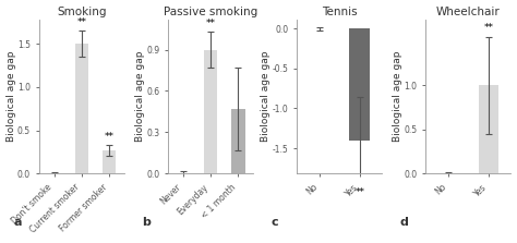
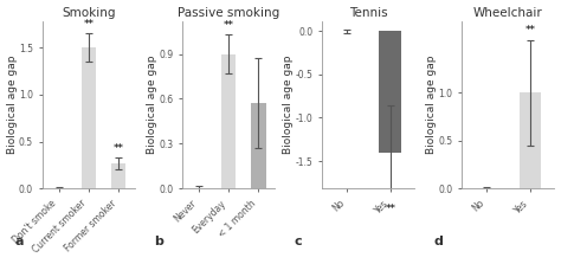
Passive smoking/< 1 month: 0.47 -> 0.57
